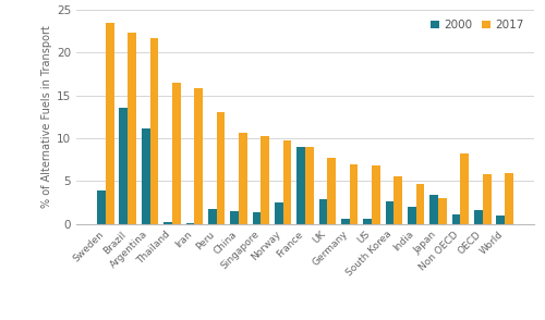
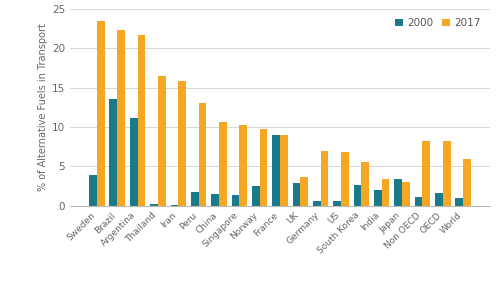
2017/UK: 7.7 -> 3.6
2017/India: 4.7 -> 3.4
2017/OECD: 5.8 -> 8.2
